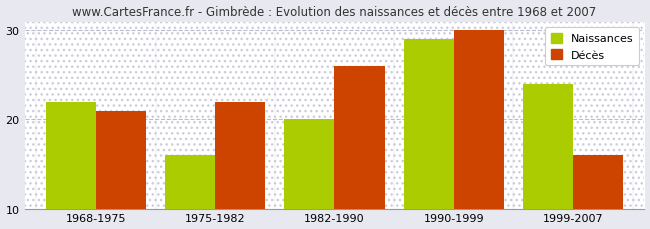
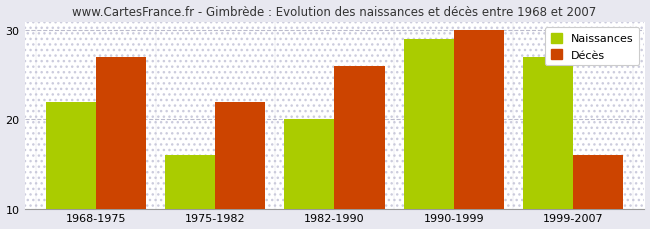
Décès/1968-1975: 21 -> 27
Naissances/1999-2007: 24 -> 27
